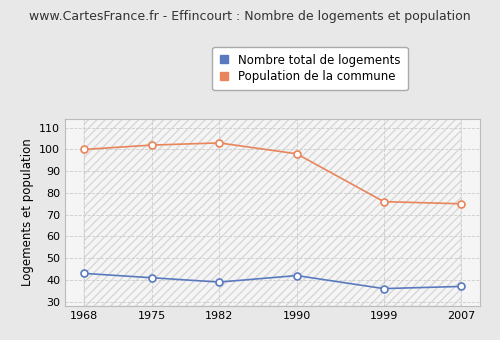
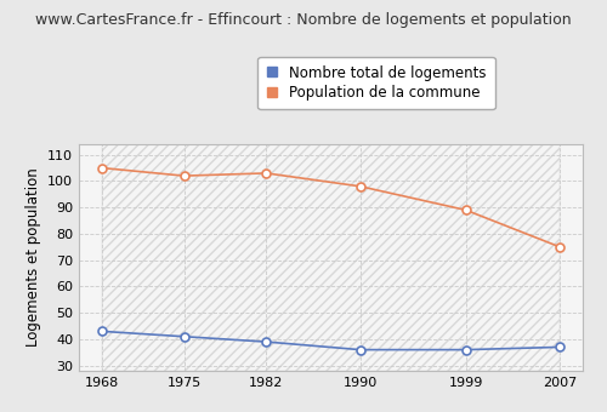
Population de la commune/1968: 100 -> 105
Nombre total de logements/1990: 42 -> 36
Population de la commune/1999: 76 -> 89
